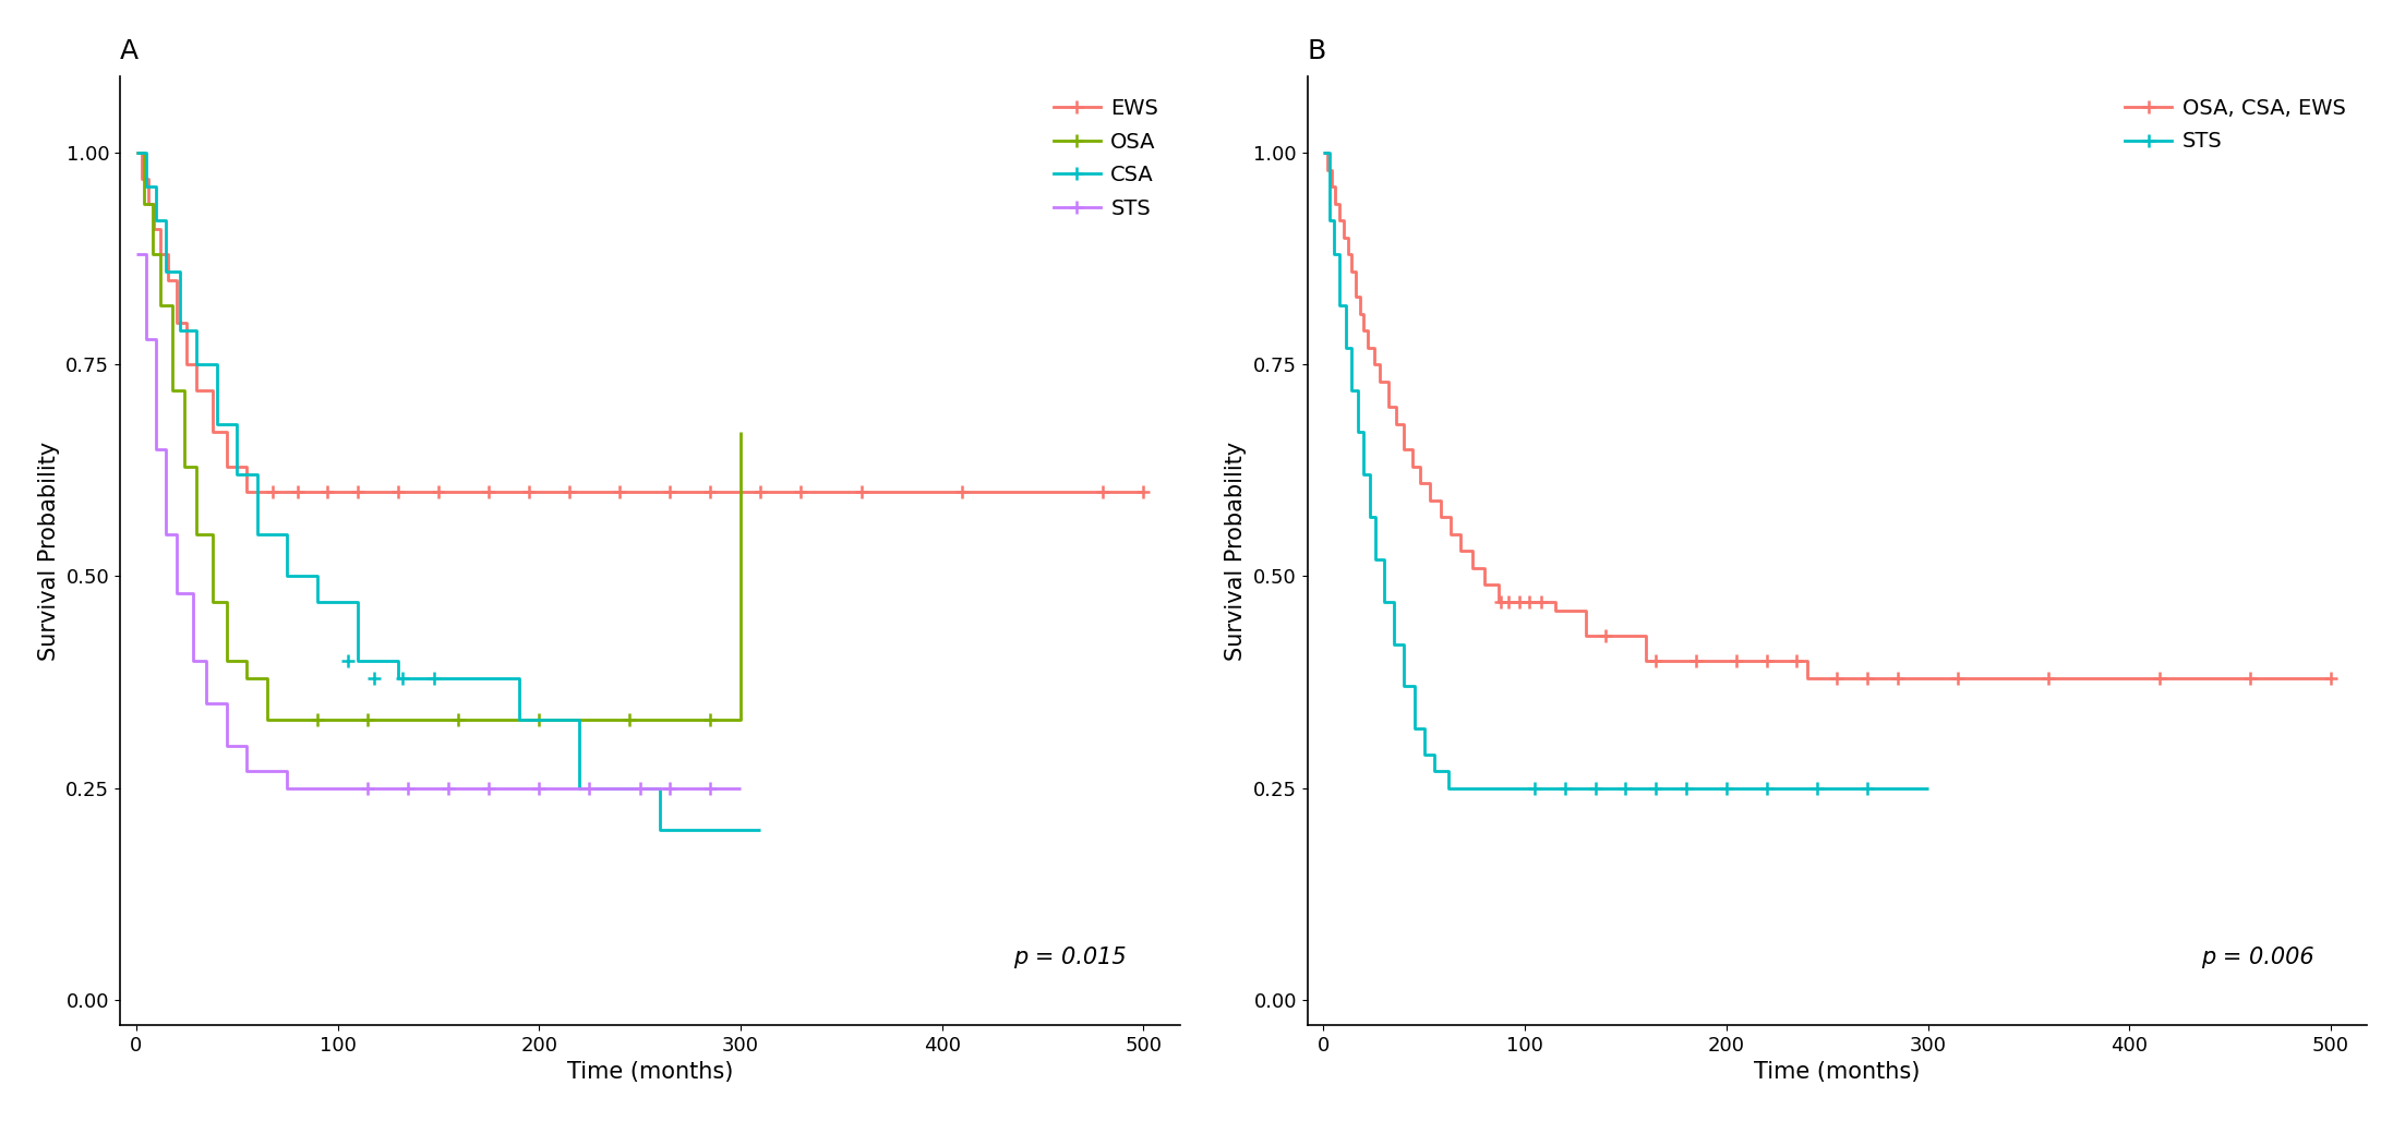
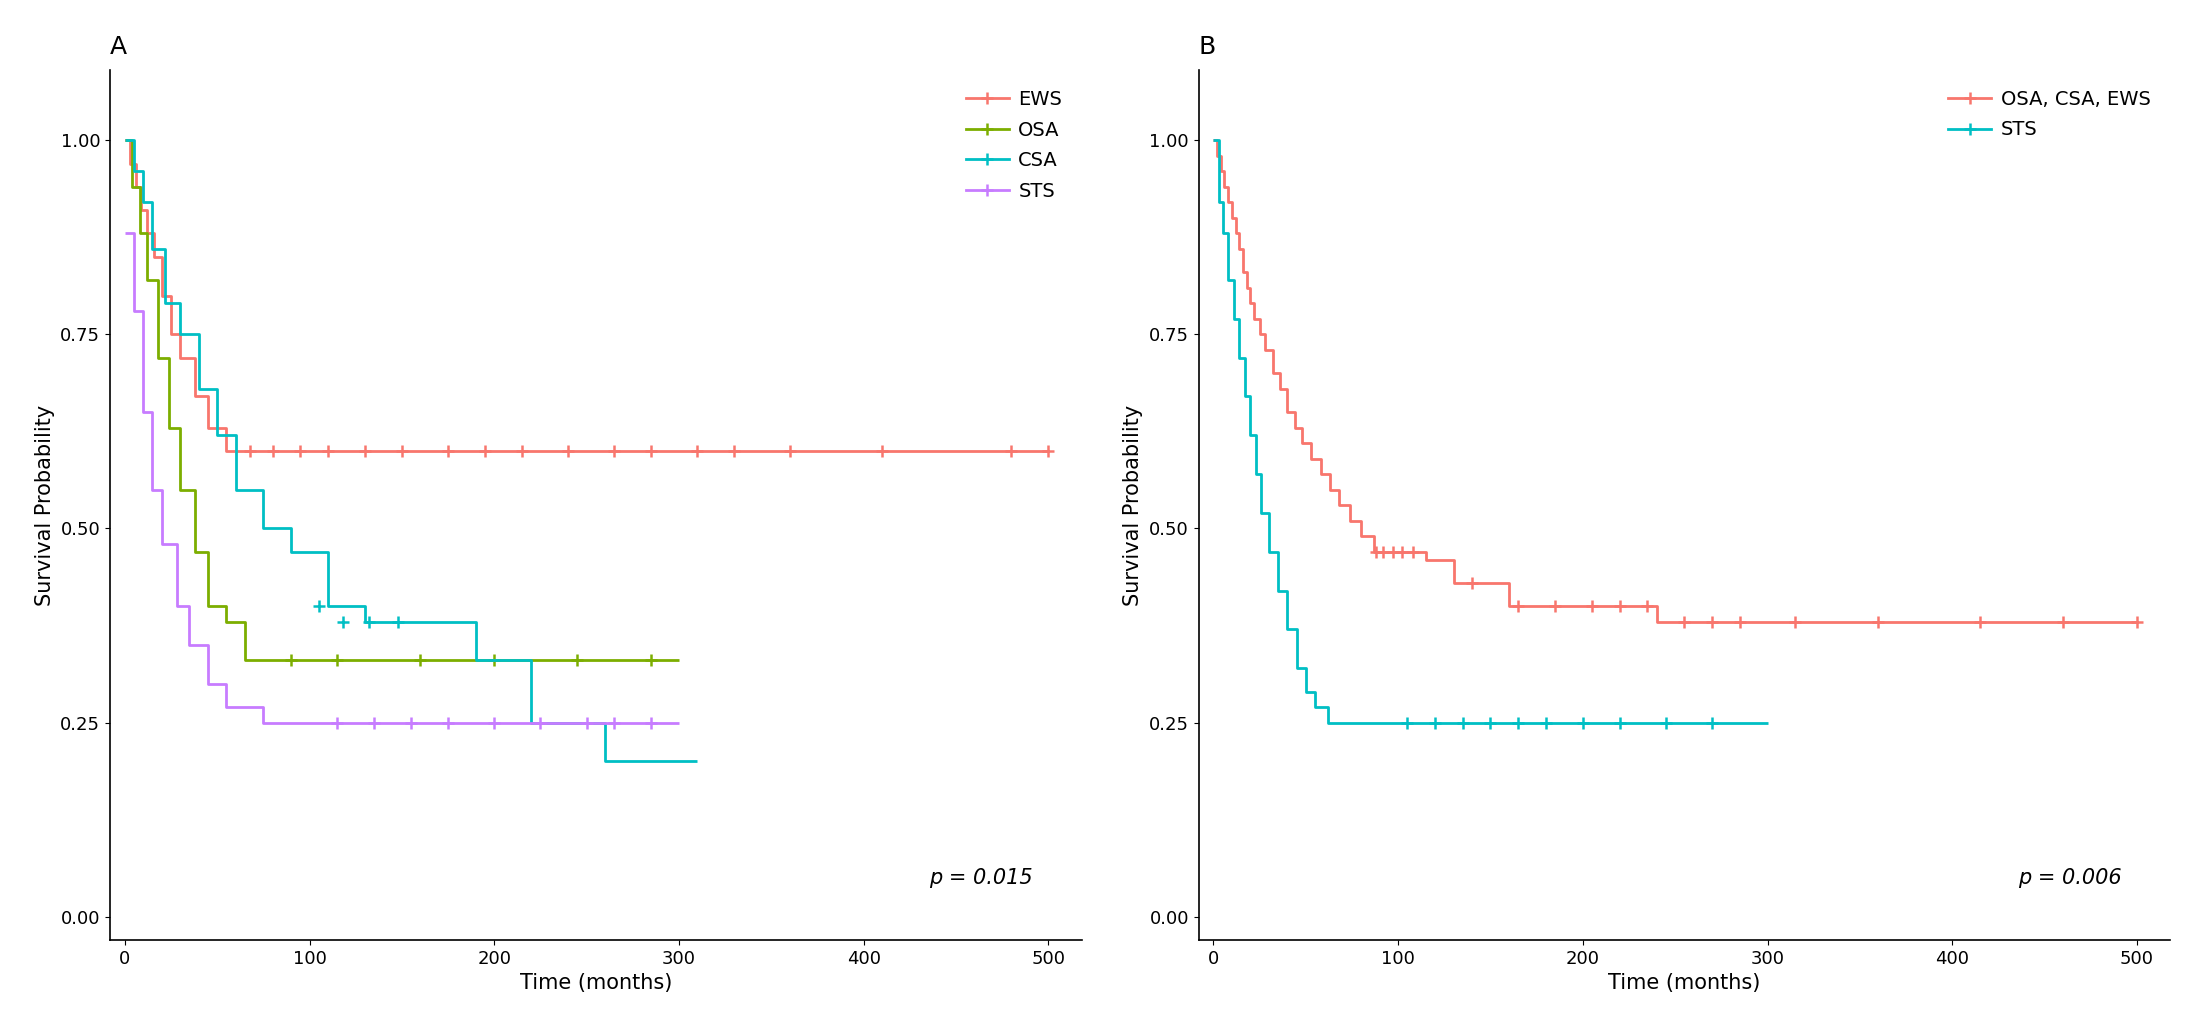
A/OSA/300: 0.67 -> 0.33
